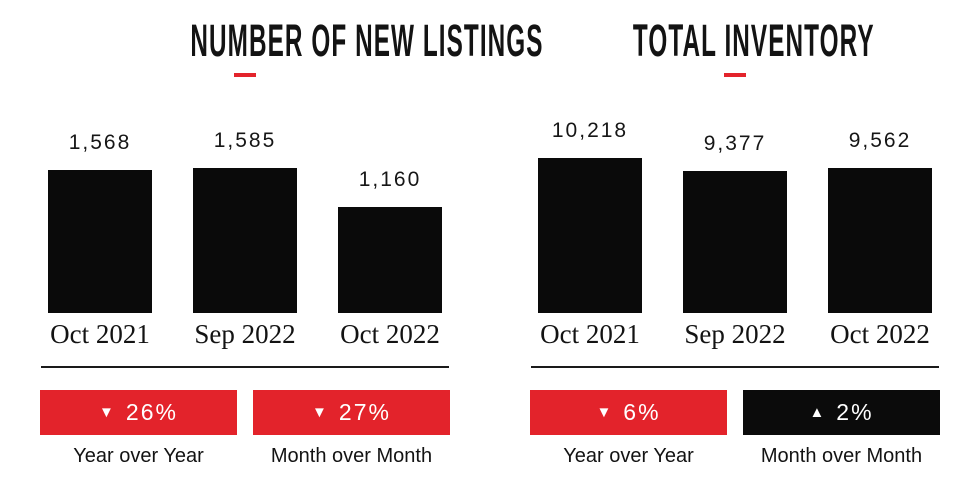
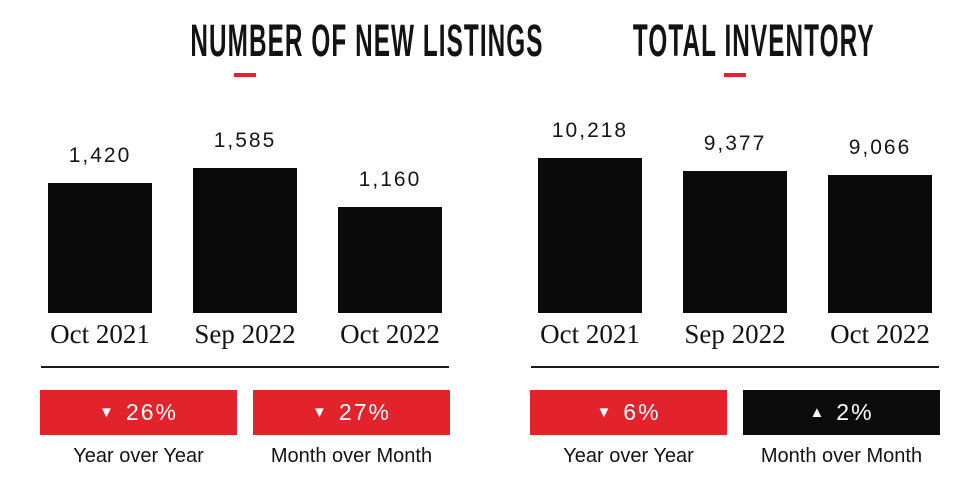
NUMBER OF NEW LISTINGS/Oct 2021: 1,568 -> 1,420
TOTAL INVENTORY/Oct 2022: 9,562 -> 9,066
